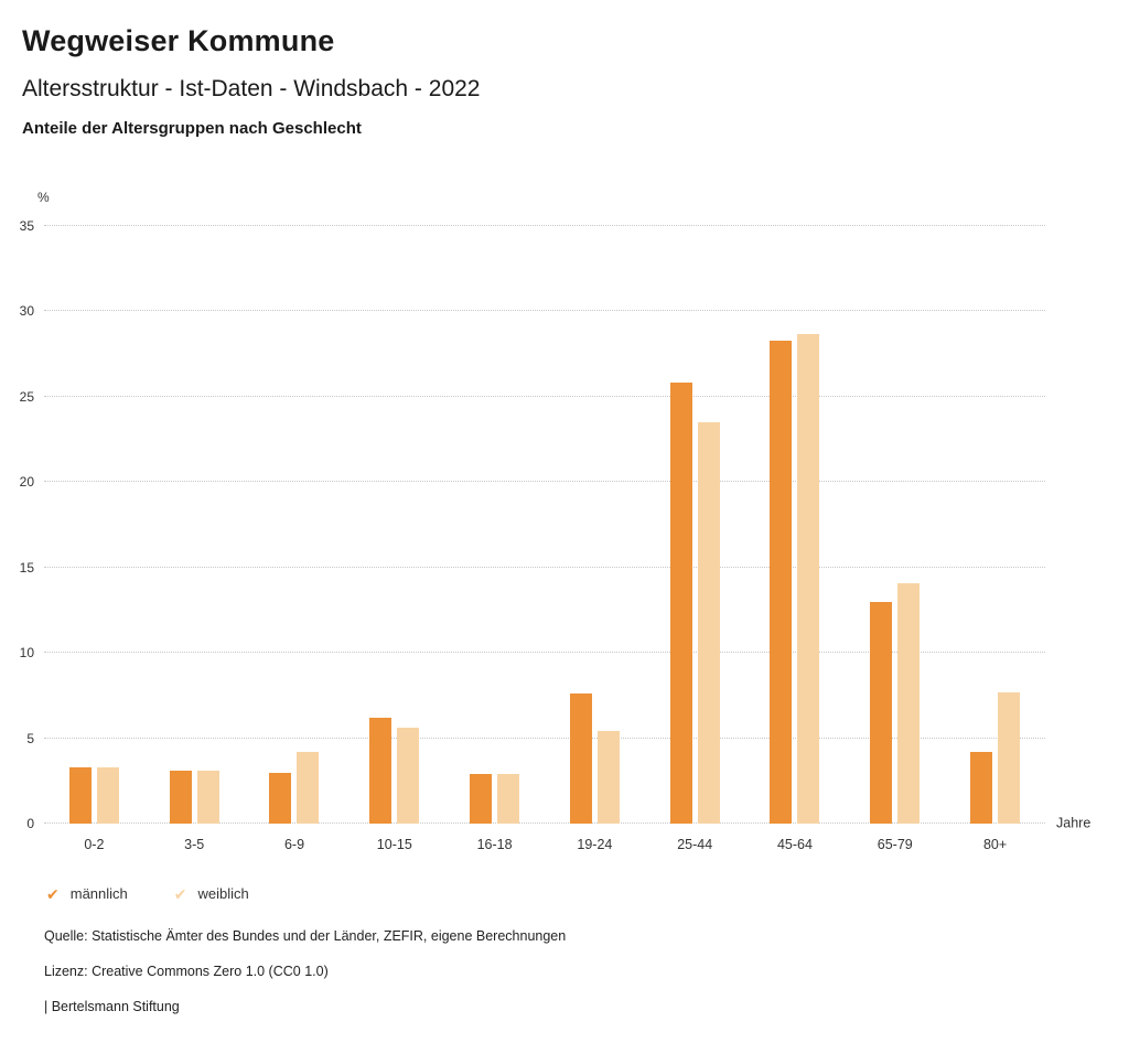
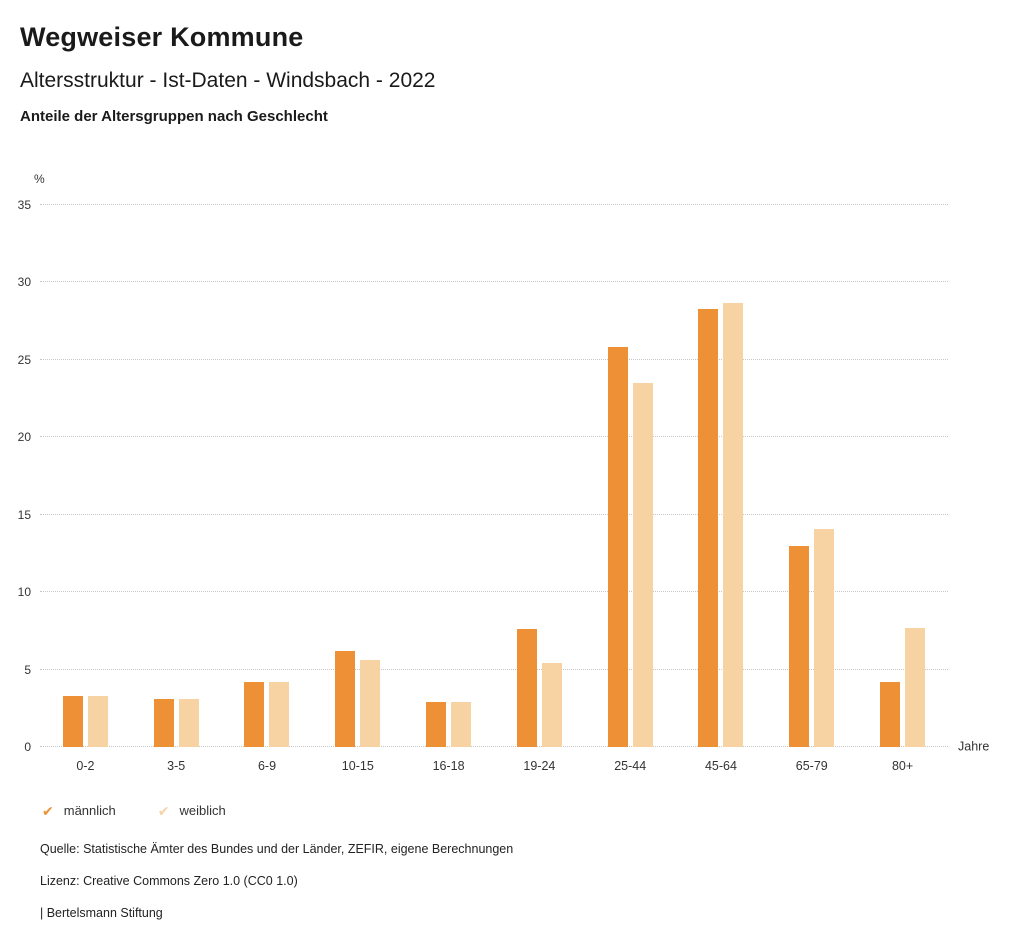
männlich/6-9: 3.0 -> 4.2
